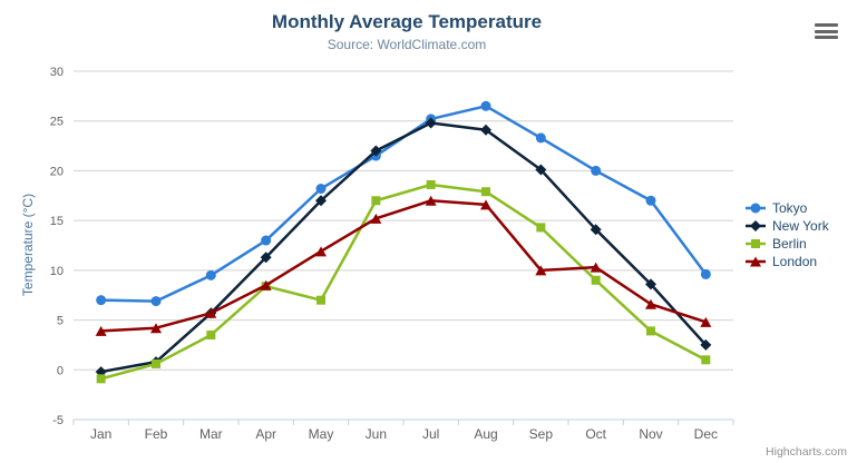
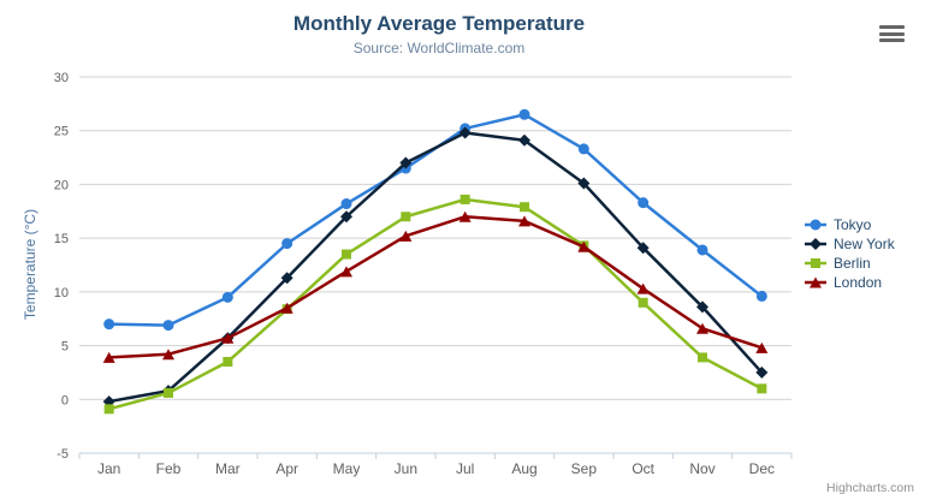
Tokyo/Apr: 13 -> 14
Berlin/May: 7 -> 14
London/Sep: 10 -> 14
Tokyo/Oct: 20 -> 18
Tokyo/Nov: 17 -> 14
